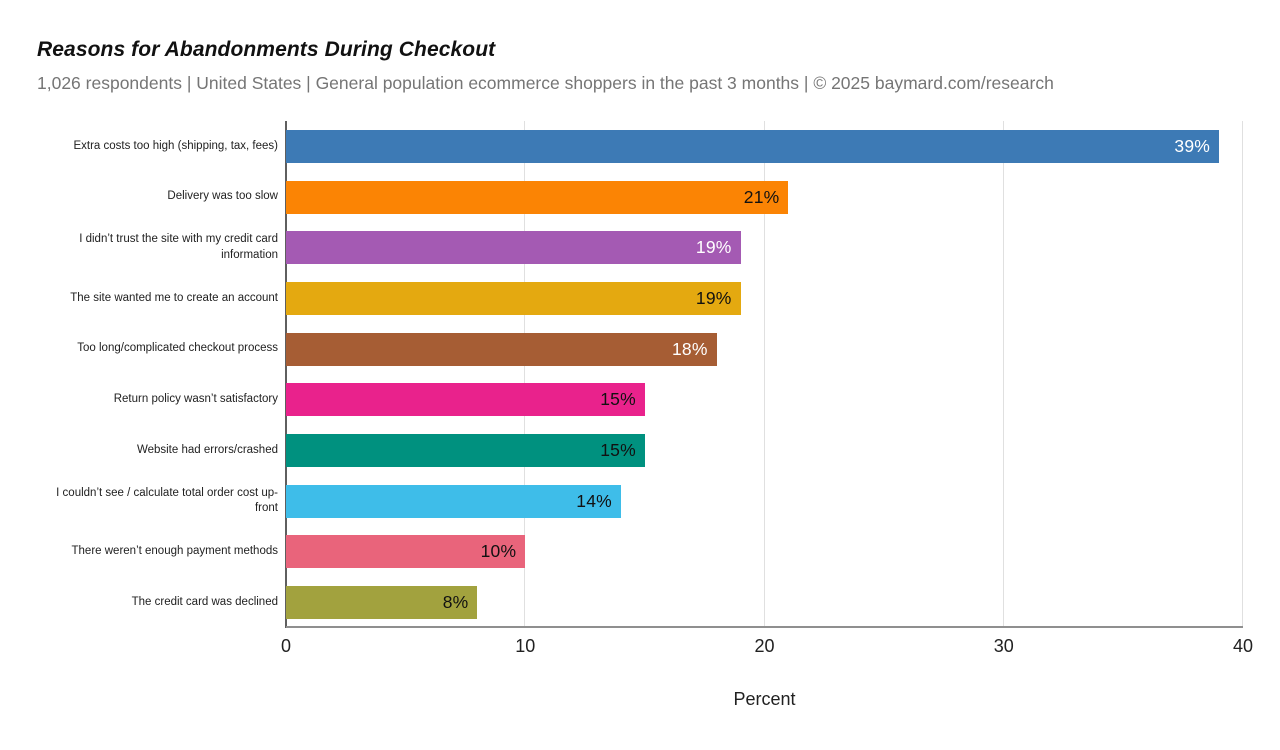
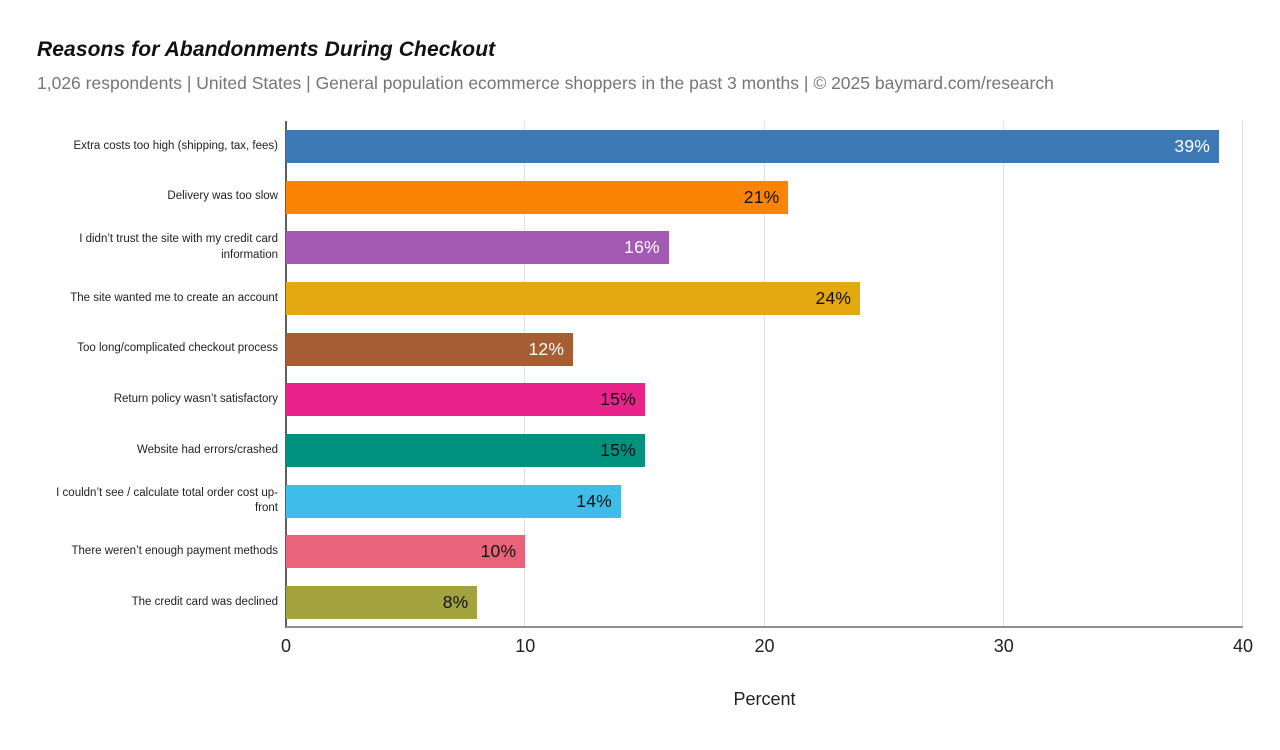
I didn’t trust the site with my credit card information: 19% -> 16%
The site wanted me to create an account: 19% -> 24%
Too long/complicated checkout process: 18% -> 12%
